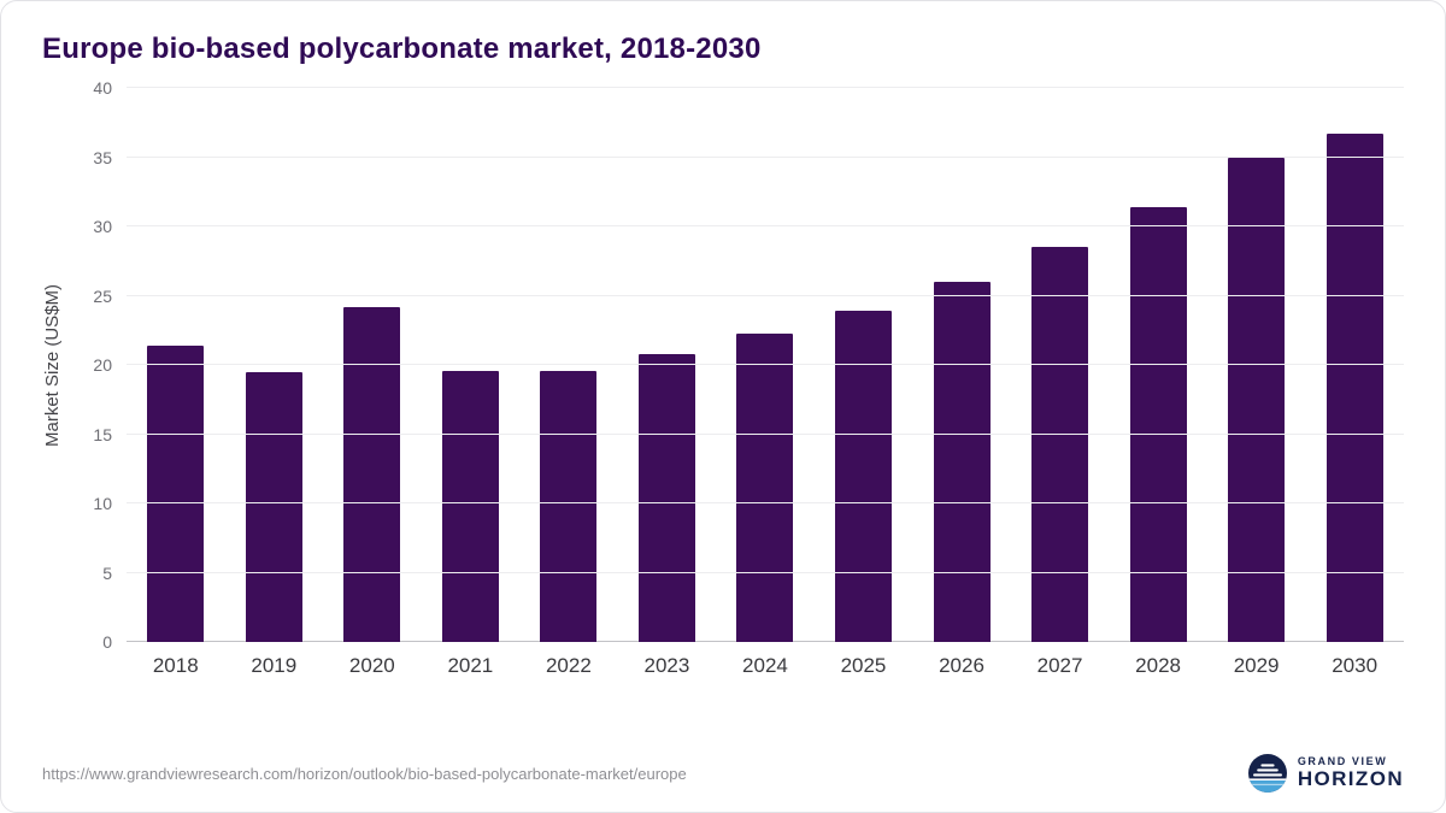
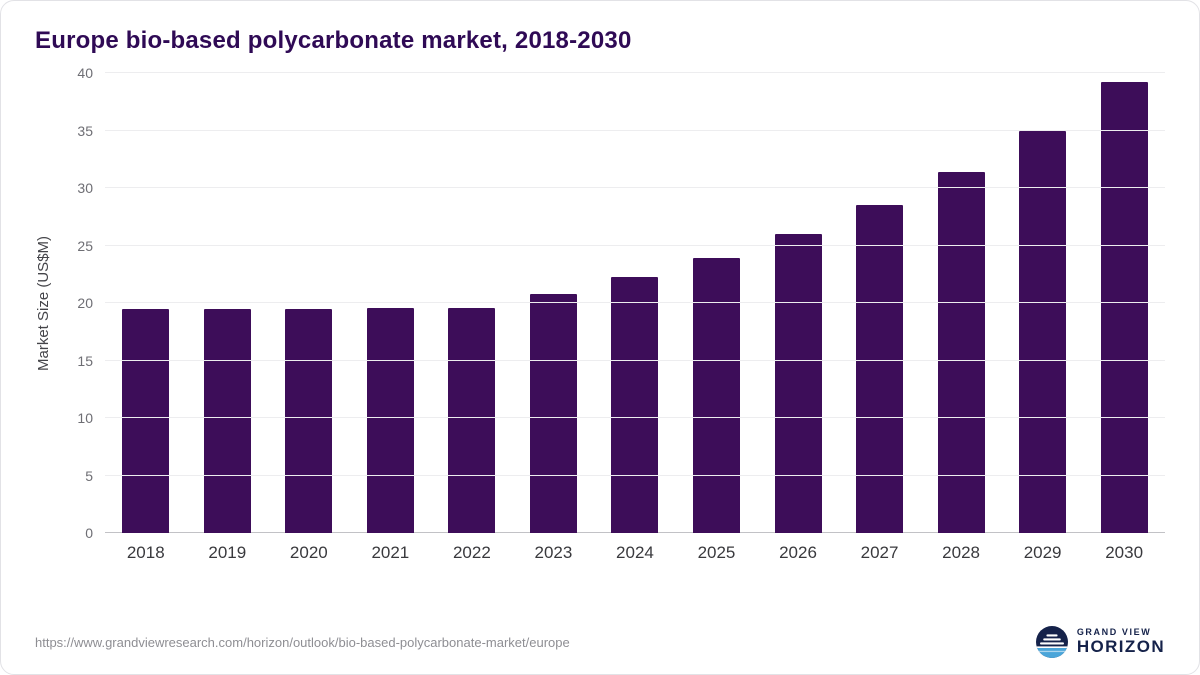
2018: 21.4 -> 19.5
2020: 24.2 -> 19.5
2030: 36.7 -> 39.2
